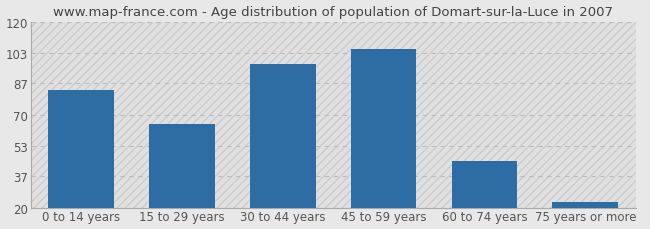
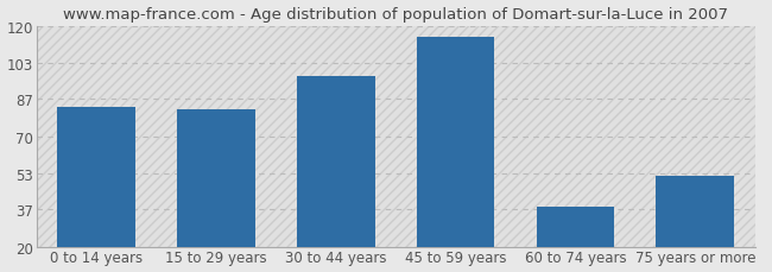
15 to 29 years: 65 -> 82
45 to 59 years: 105 -> 115
60 to 74 years: 45 -> 38
75 years or more: 23 -> 52
